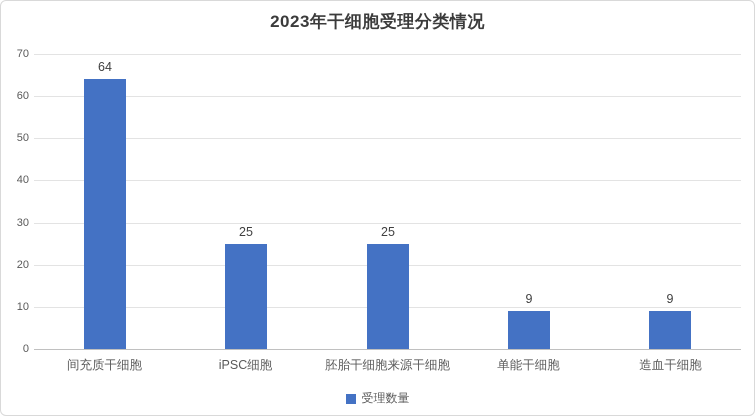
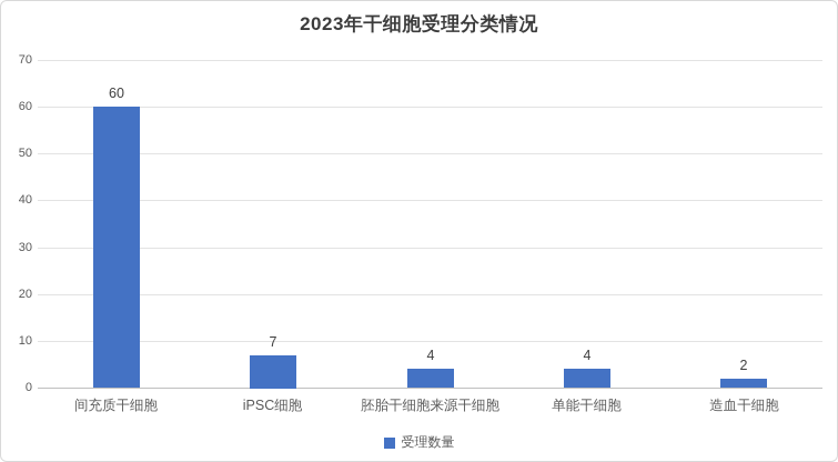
间充质干细胞: 64 -> 60
iPSC细胞: 25 -> 7
胚胎干细胞来源干细胞: 25 -> 4
单能干细胞: 9 -> 4
造血干细胞: 9 -> 2
